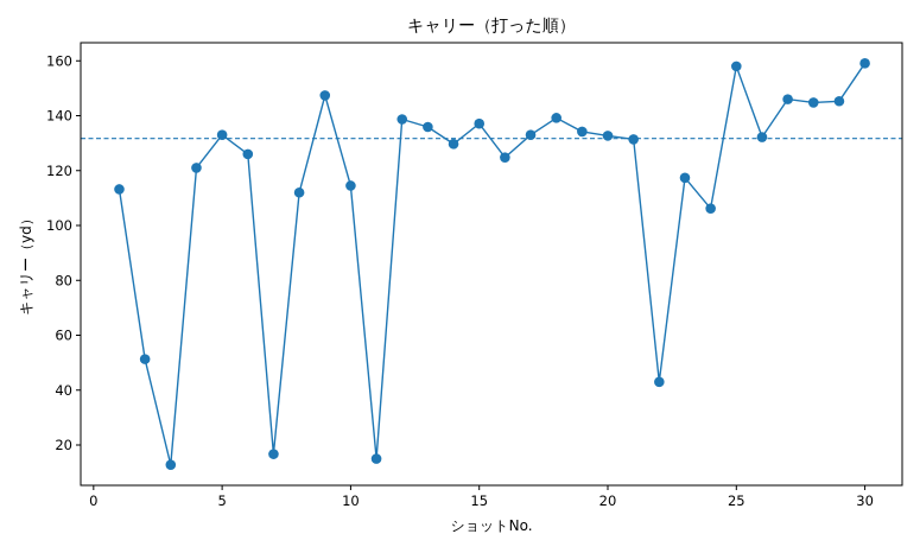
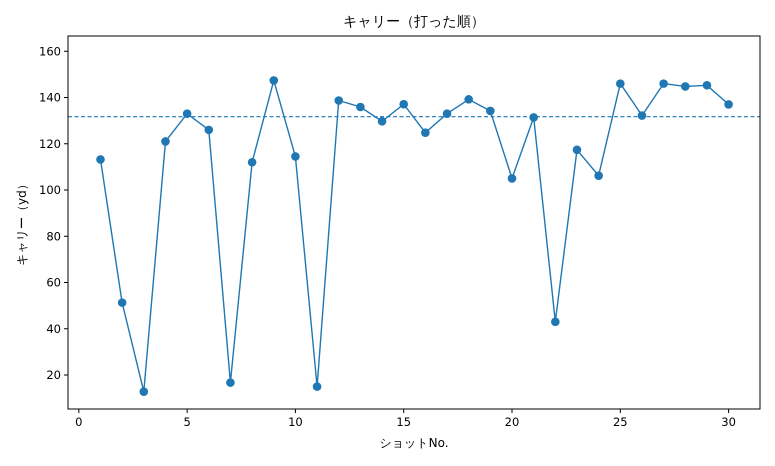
20: 133 -> 105
25: 158 -> 146
30: 159 -> 137
